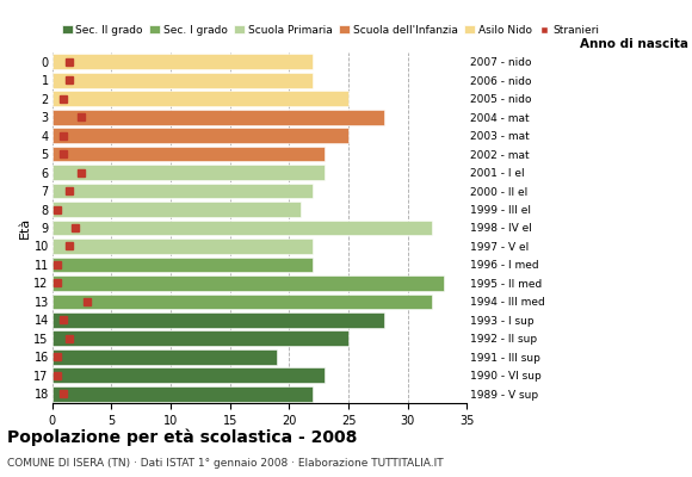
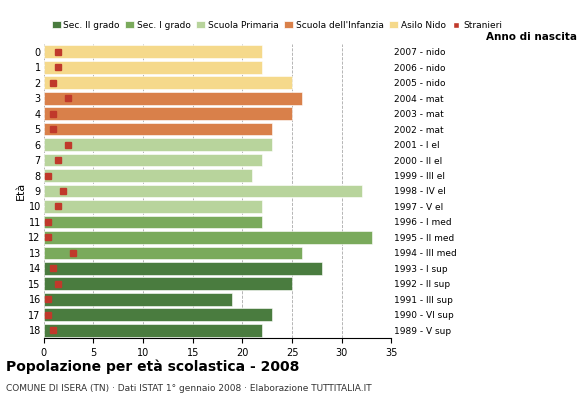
3: 28 -> 26
13: 32 -> 26
